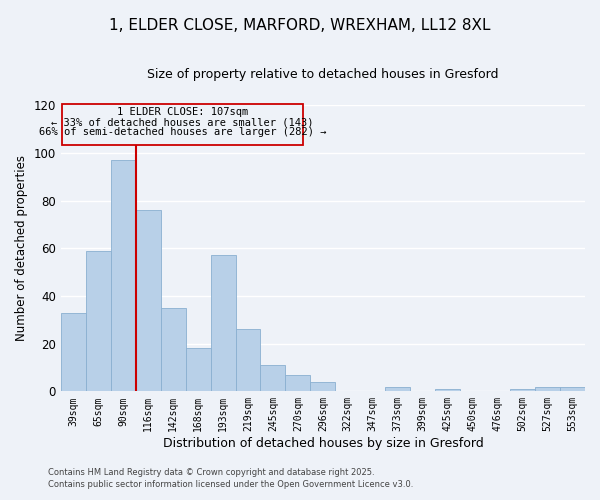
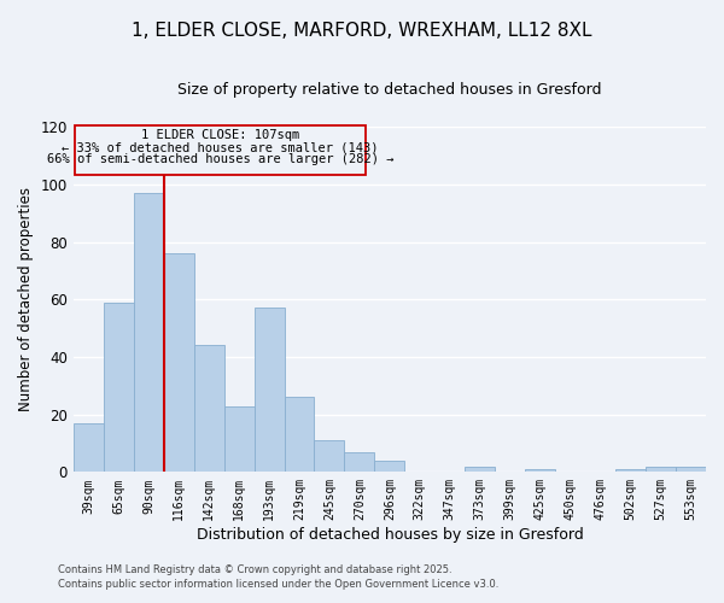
39sqm: 33 -> 17
142sqm: 35 -> 44
168sqm: 18 -> 23
